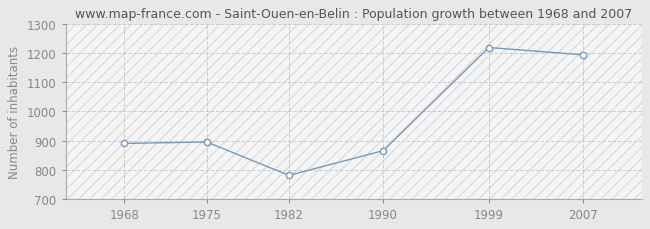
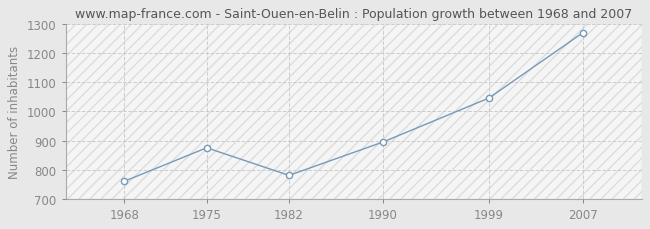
1968: 890 -> 760
1975: 895 -> 875
1990: 865 -> 895
1999: 1220 -> 1046
2007: 1195 -> 1271
